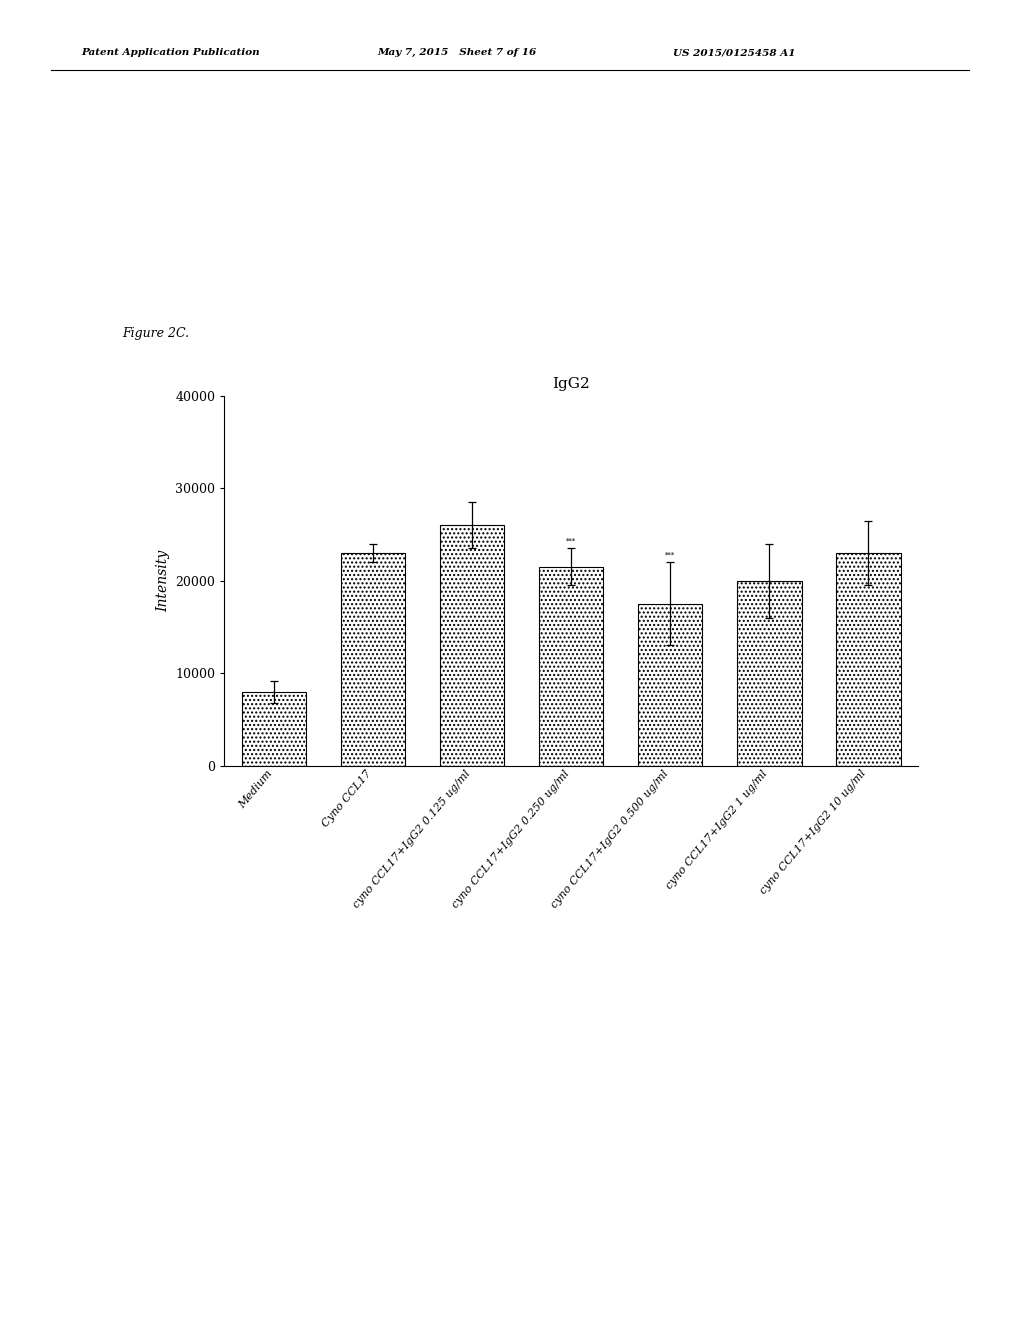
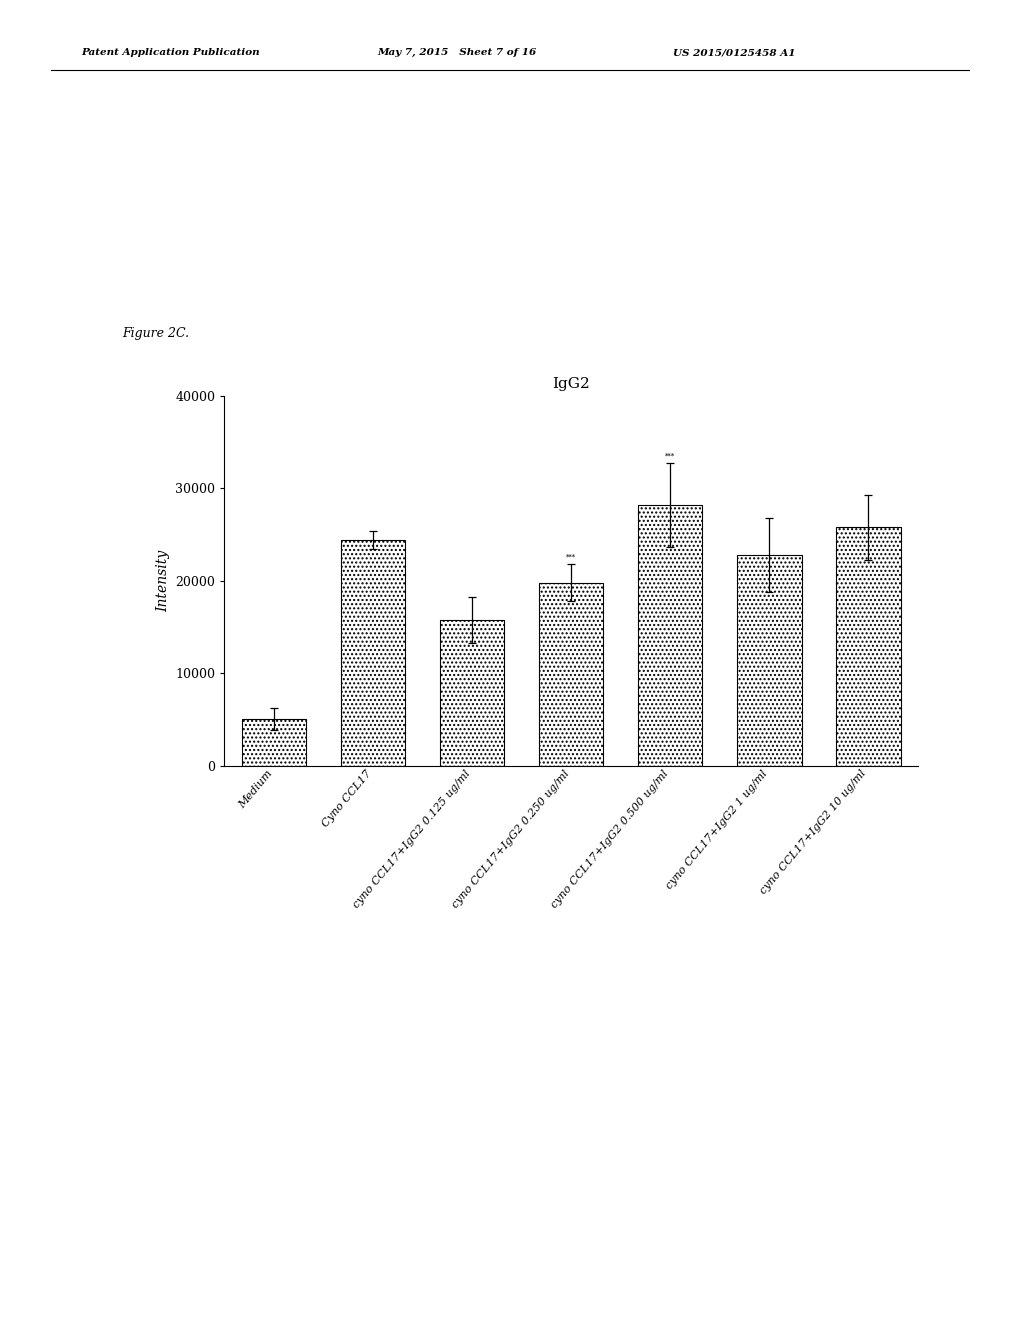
Medium: 8000 -> 5000
Cyno CCL17: 23000 -> 24400
cyno CCL17+IgG2 0.125 ug/ml: 26000 -> 15800
cyno CCL17+IgG2 0.250 ug/ml: 21500 -> 19800
cyno CCL17+IgG2 0.500 ug/ml: 17500 -> 28200
cyno CCL17+IgG2 1 ug/ml: 20000 -> 22800
cyno CCL17+IgG2 10 ug/ml: 23000 -> 25800
